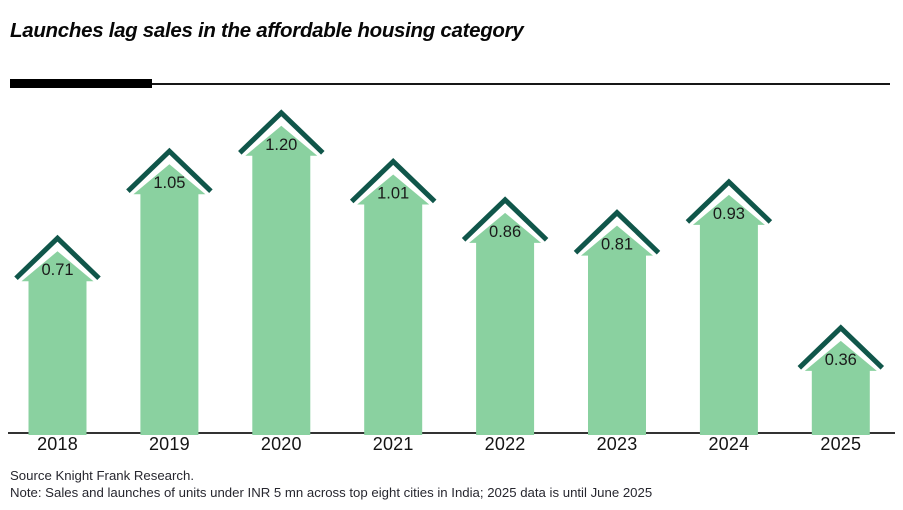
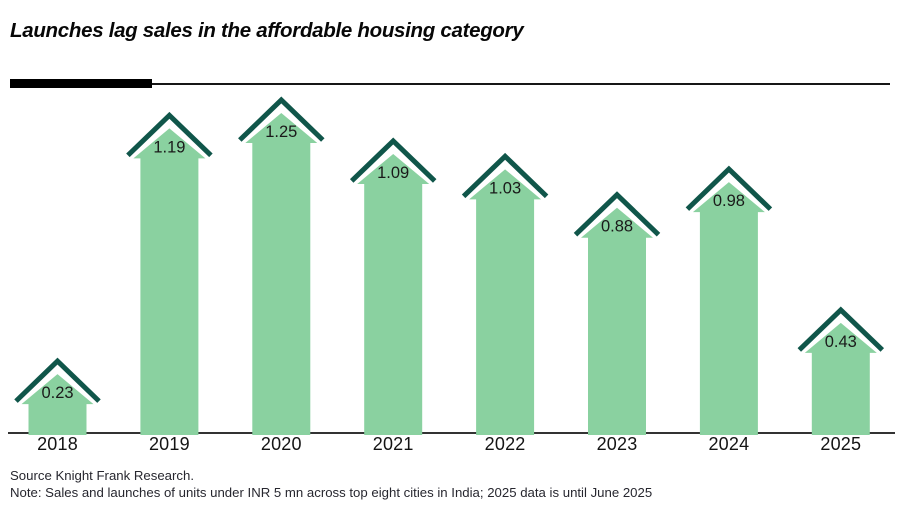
2018: 0.71 -> 0.23
2019: 1.05 -> 1.19
2020: 1.20 -> 1.25
2021: 1.01 -> 1.09
2022: 0.86 -> 1.03
2023: 0.81 -> 0.88
2024: 0.93 -> 0.98
2025: 0.36 -> 0.43
